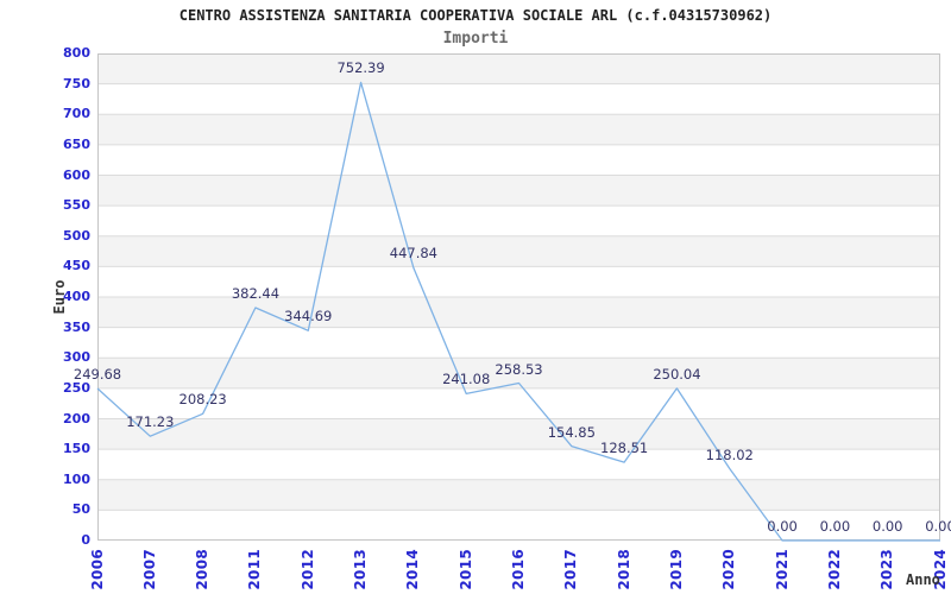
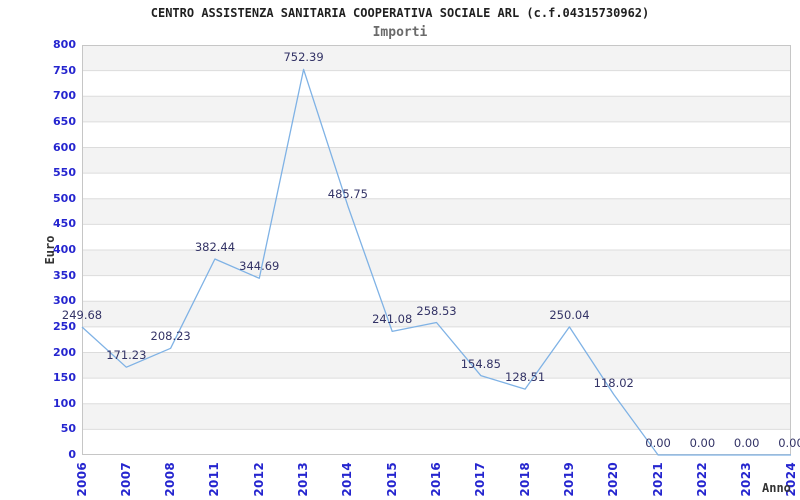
2014: 447.84 -> 485.75
